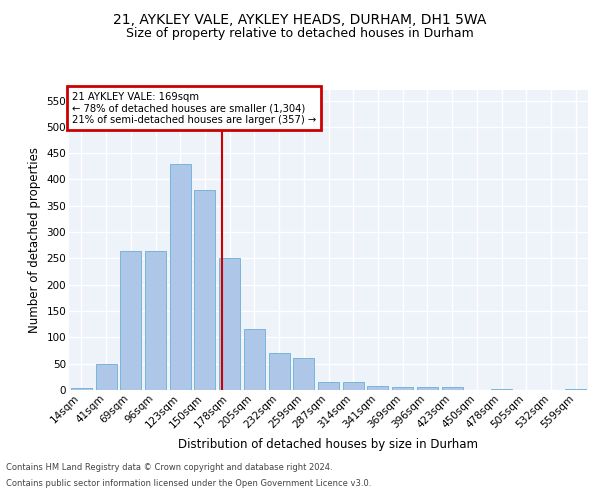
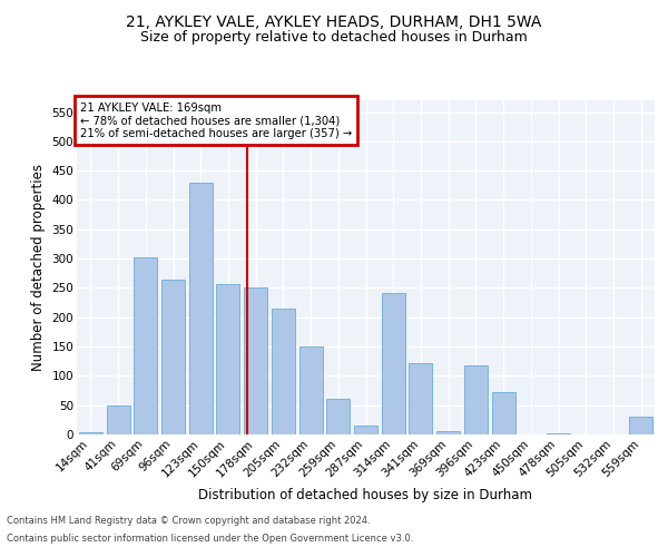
69sqm: 265 -> 302
150sqm: 380 -> 256
205sqm: 115 -> 214
232sqm: 70 -> 150
314sqm: 15 -> 242
341sqm: 7 -> 122
396sqm: 6 -> 118
423sqm: 5 -> 72
559sqm: 2 -> 30
